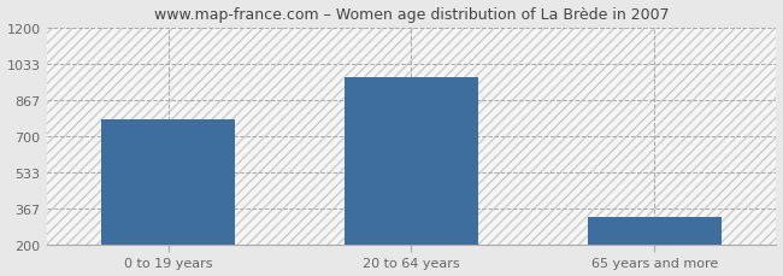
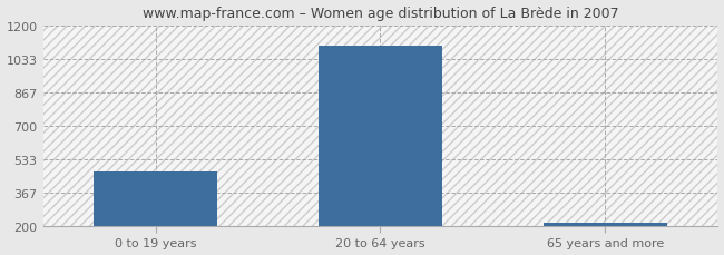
0 to 19 years: 780 -> 470
20 to 64 years: 970 -> 1100
65 years and more: 330 -> 220
